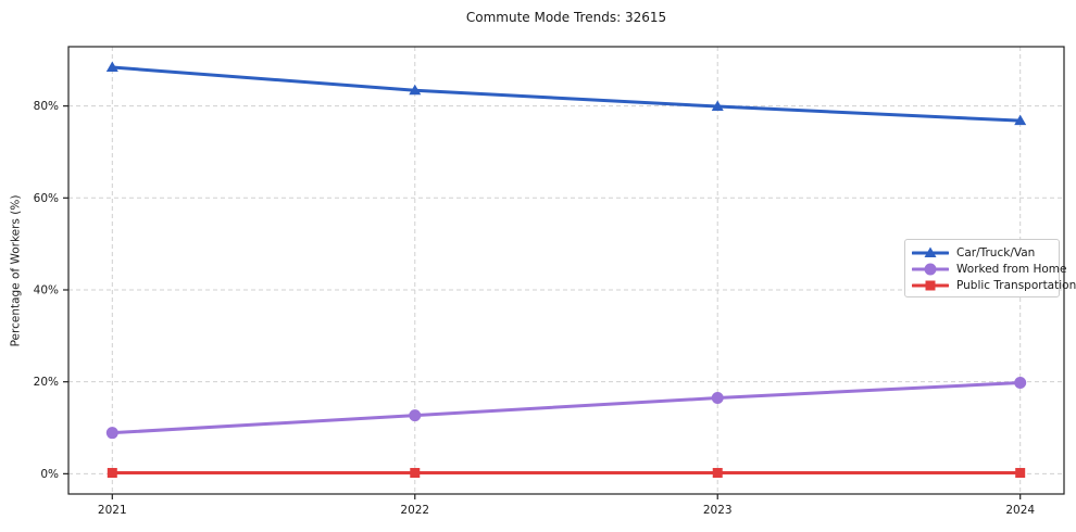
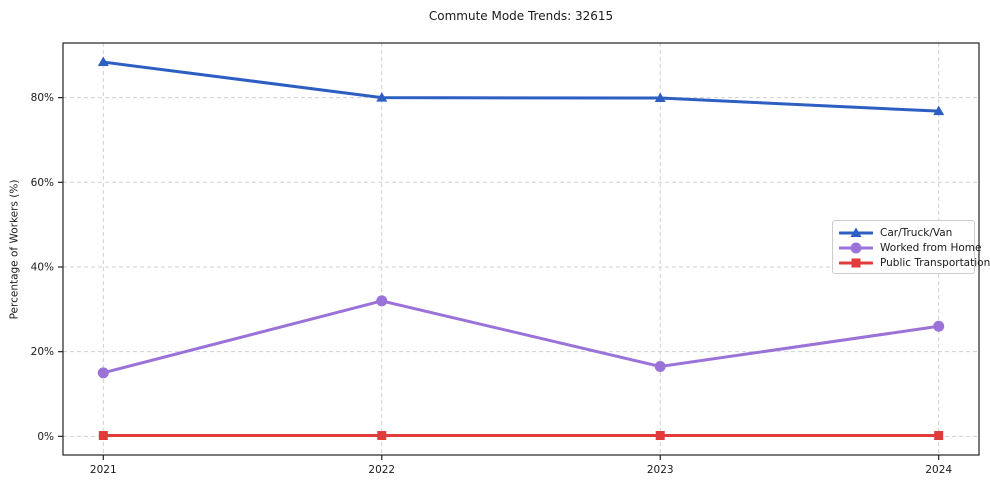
Worked from Home/2021: 9% -> 15%
Car/Truck/Van/2022: 83% -> 80%
Worked from Home/2022: 13% -> 32%
Worked from Home/2024: 20% -> 26%
